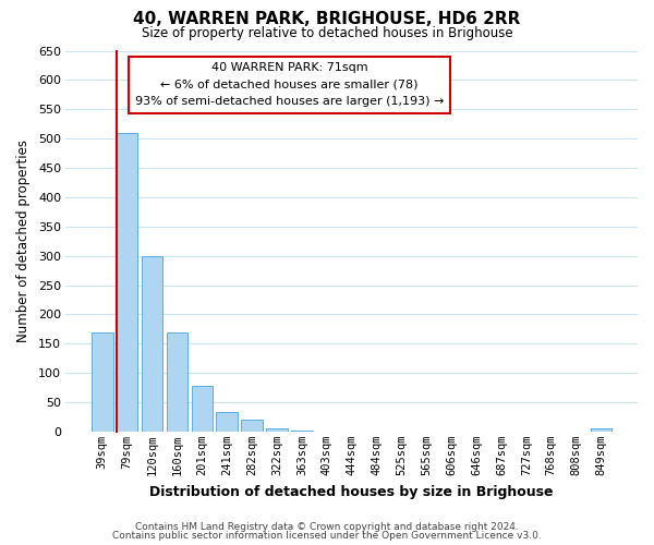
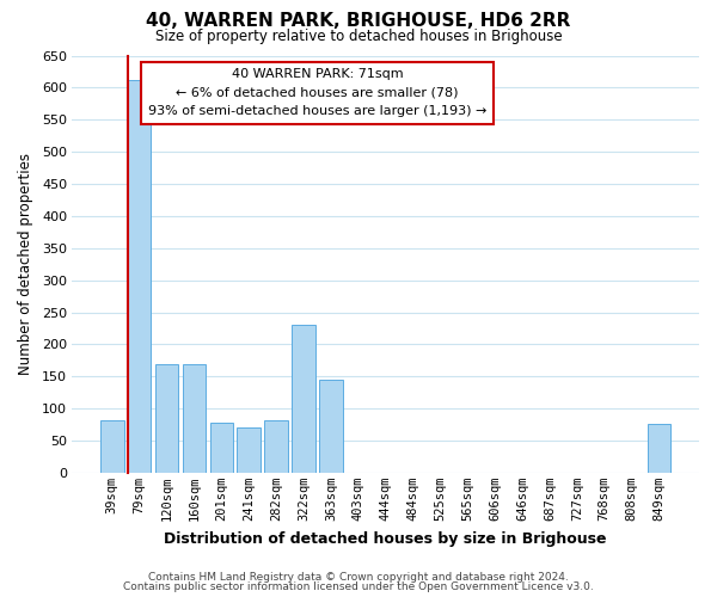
39sqm: 170 -> 82
79sqm: 510 -> 612
120sqm: 300 -> 170
241sqm: 33 -> 70
282sqm: 20 -> 82
322sqm: 5 -> 230
363sqm: 2 -> 144
849sqm: 5 -> 76
